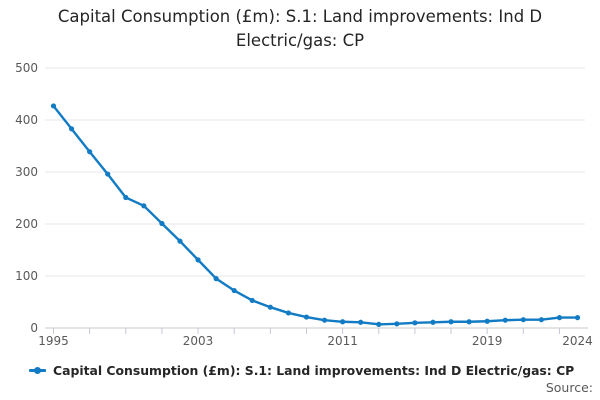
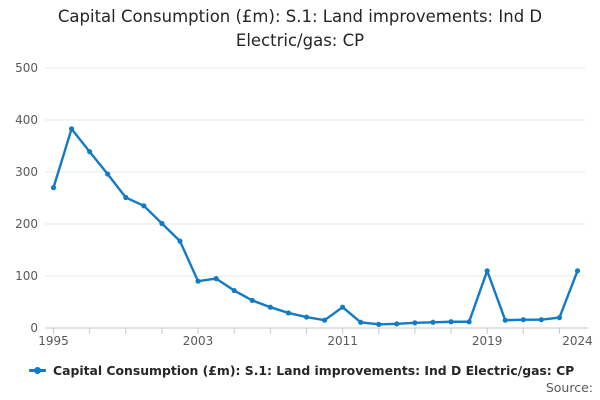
1995: 430 -> 270
2003: 130 -> 90
2011: 10 -> 40
2019: 10 -> 110
2024: 20 -> 110
